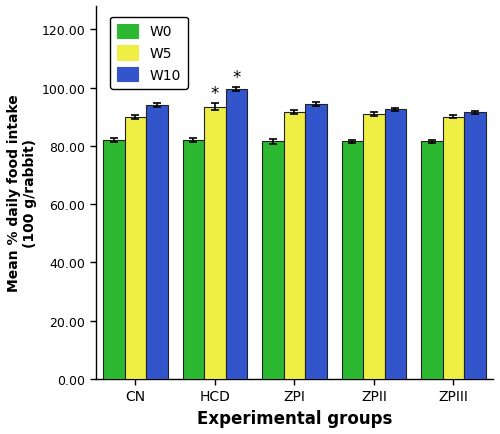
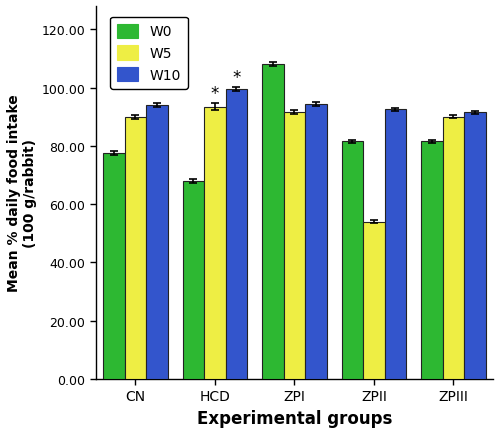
W0/CN: 82.0 -> 77.5
W0/HCD: 82.0 -> 68.0
W0/ZPI: 81.5 -> 108.0
W5/ZPII: 91.0 -> 54.0
